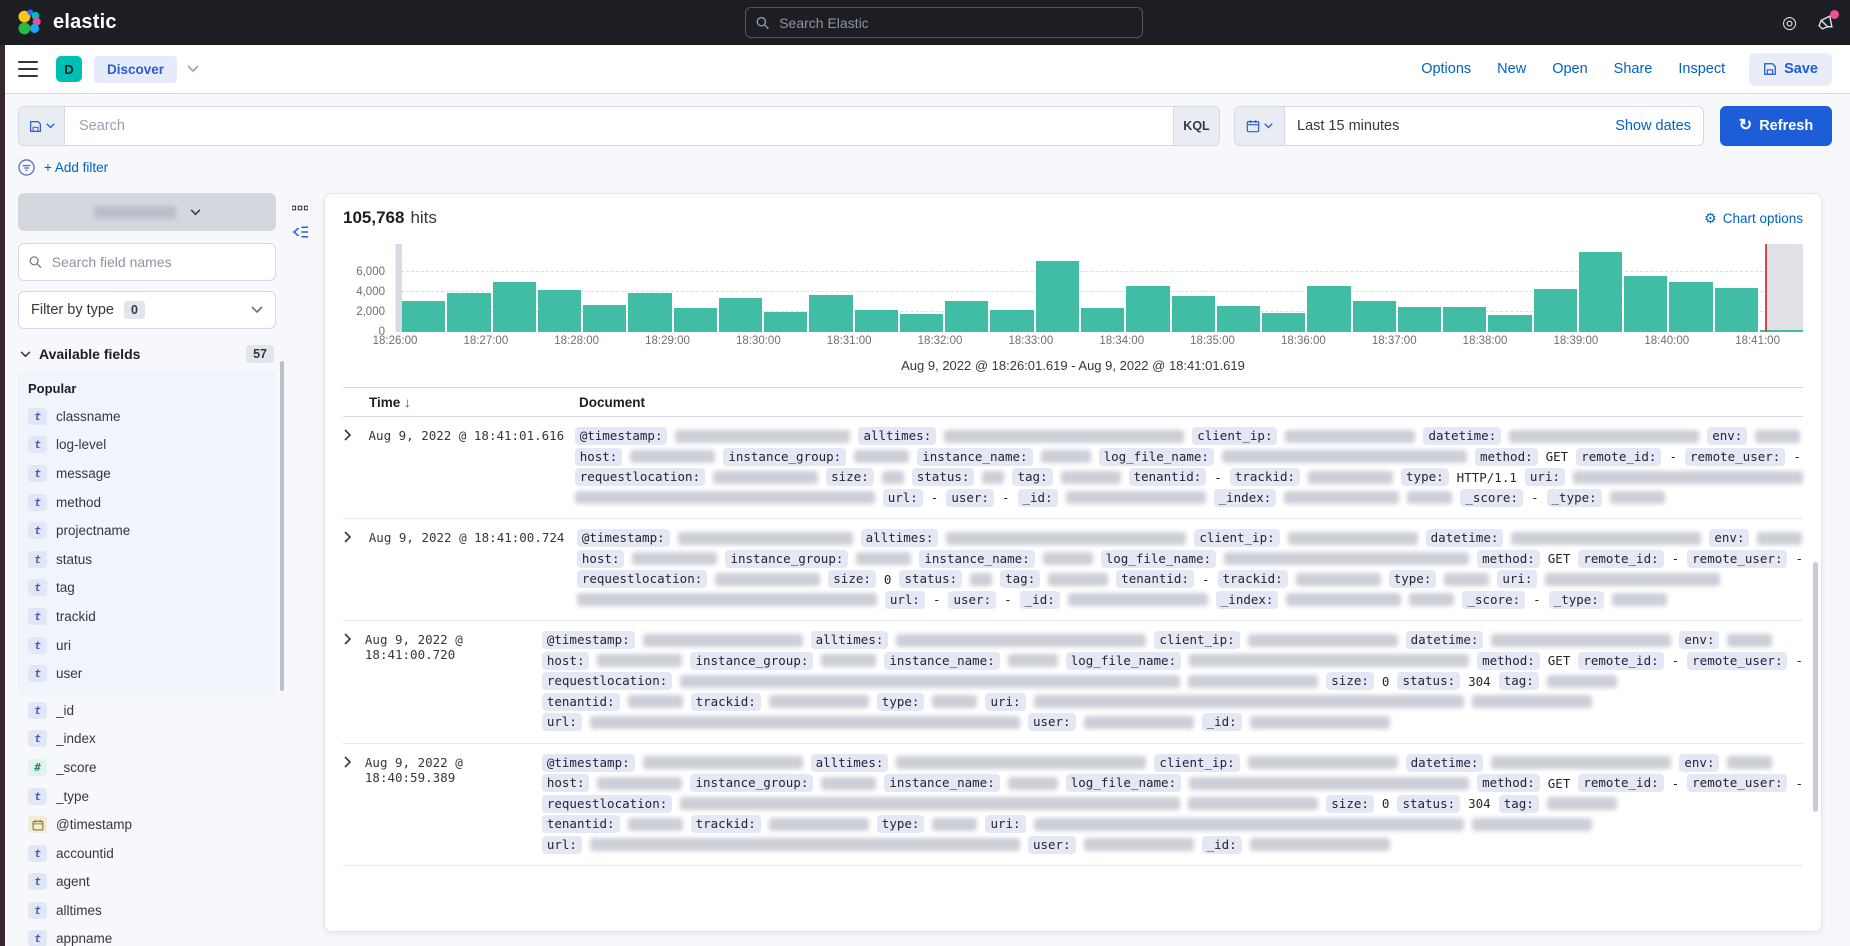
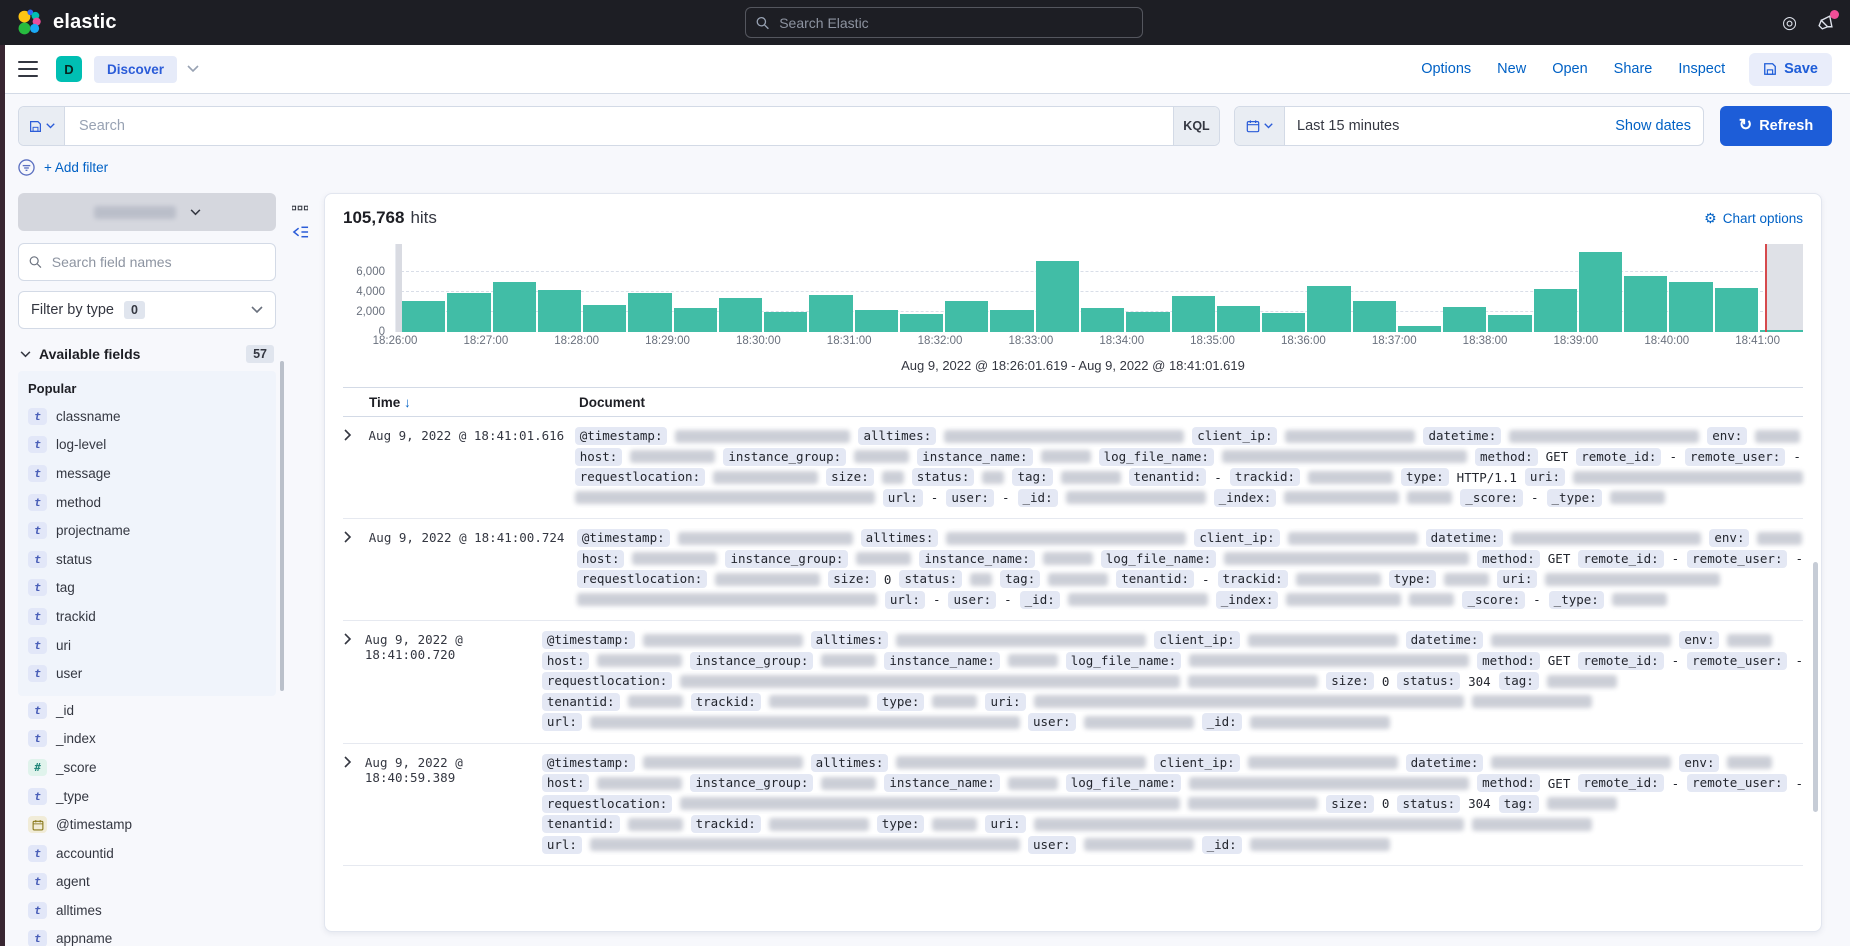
18:34:00: 4600 -> 2000
18:37:00: 2500 -> 600
